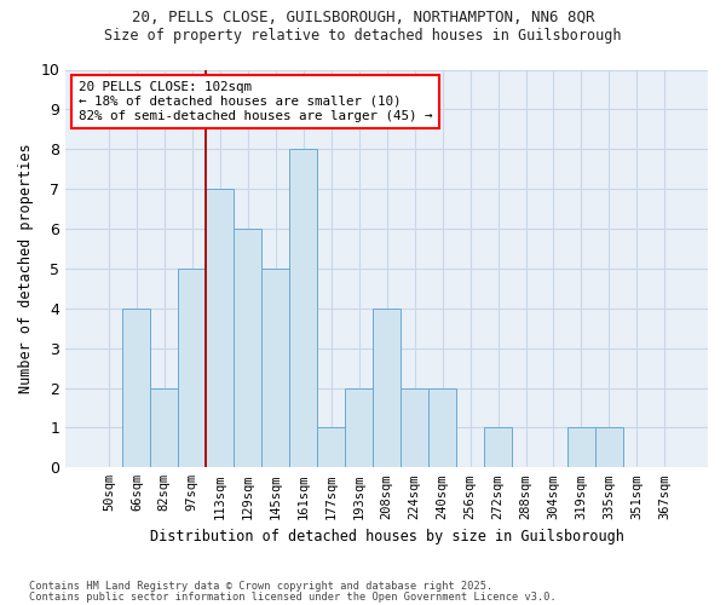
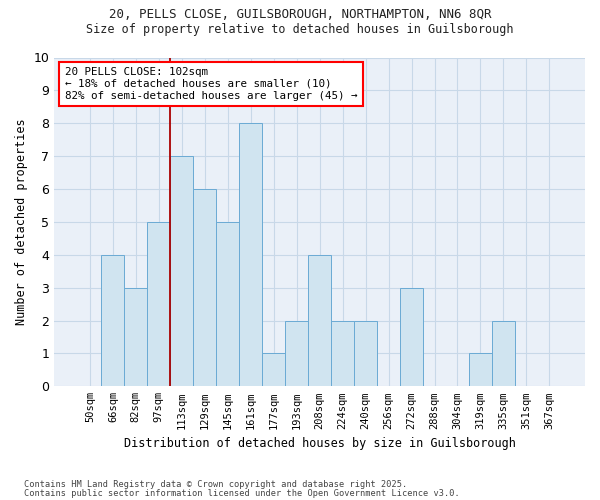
82sqm: 2 -> 3
272sqm: 1 -> 3
335sqm: 1 -> 2
